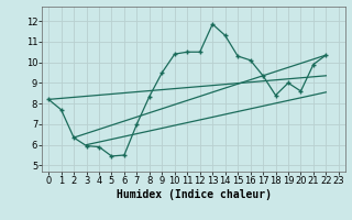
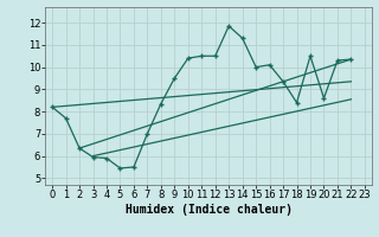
15: 10.3 -> 10.0
19: 9.0 -> 10.5
21: 9.9 -> 10.3
